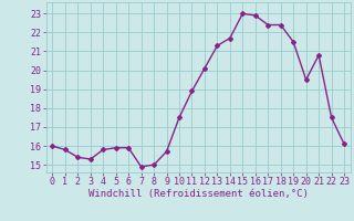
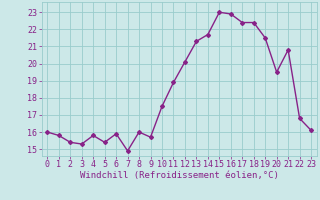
5: 15.9 -> 15.4
8: 15.0 -> 16.0
22: 17.5 -> 16.8
